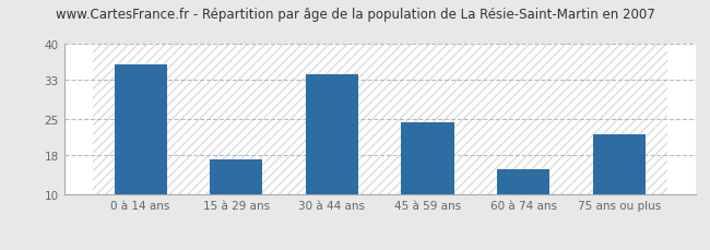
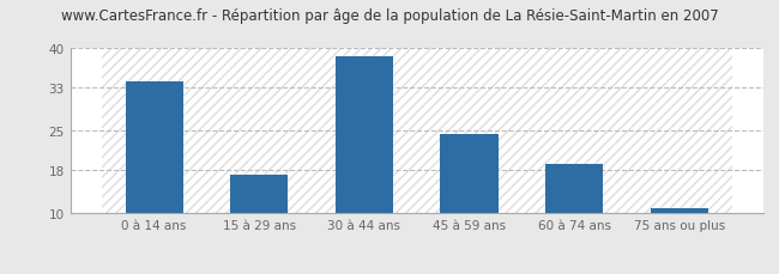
0 à 14 ans: 36.0 -> 34.0
30 à 44 ans: 34.0 -> 38.5
60 à 74 ans: 15.0 -> 19.0
75 ans ou plus: 22.0 -> 11.0
